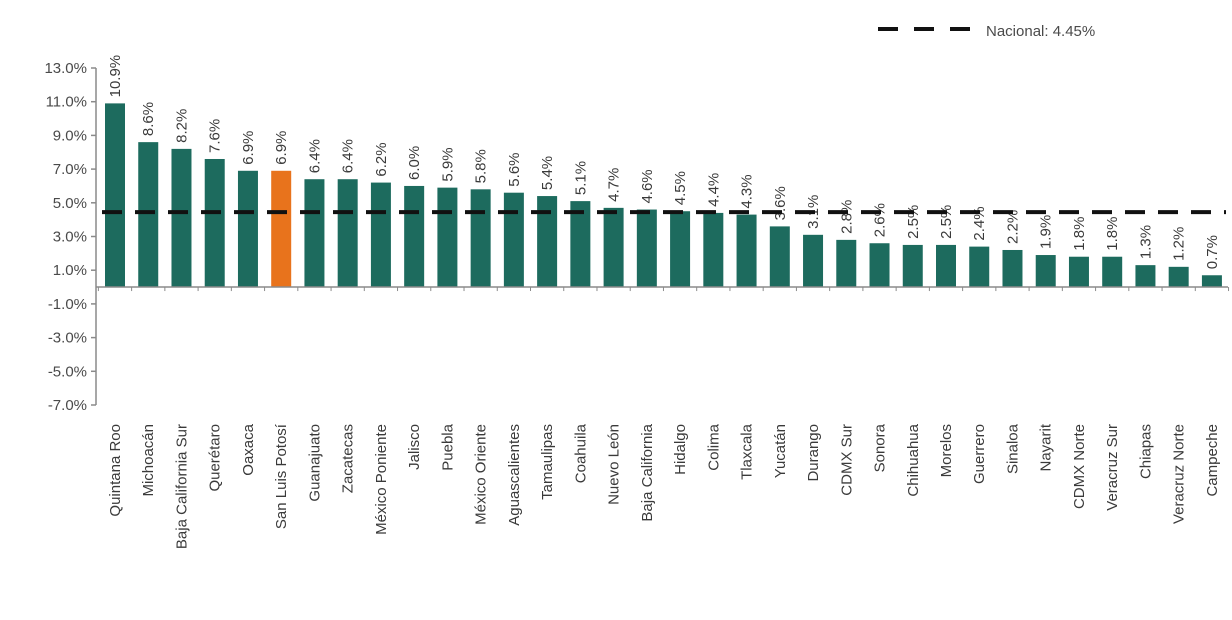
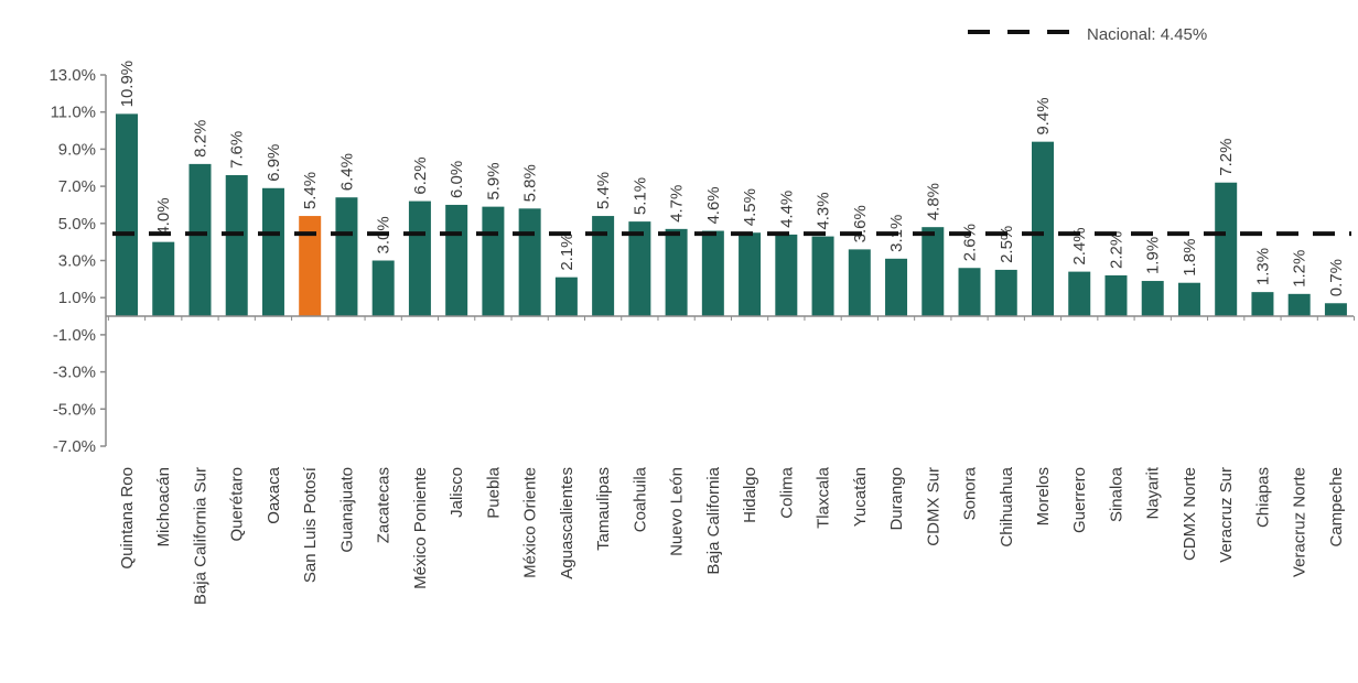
Michoacán: 8.6% -> 4.0%
San Luis Potosí: 6.9% -> 5.4%
Zacatecas: 6.4% -> 3.0%
Aguascalientes: 5.6% -> 2.1%
CDMX Sur: 2.8% -> 4.8%
Morelos: 2.5% -> 9.4%
Veracruz Sur: 1.8% -> 7.2%
